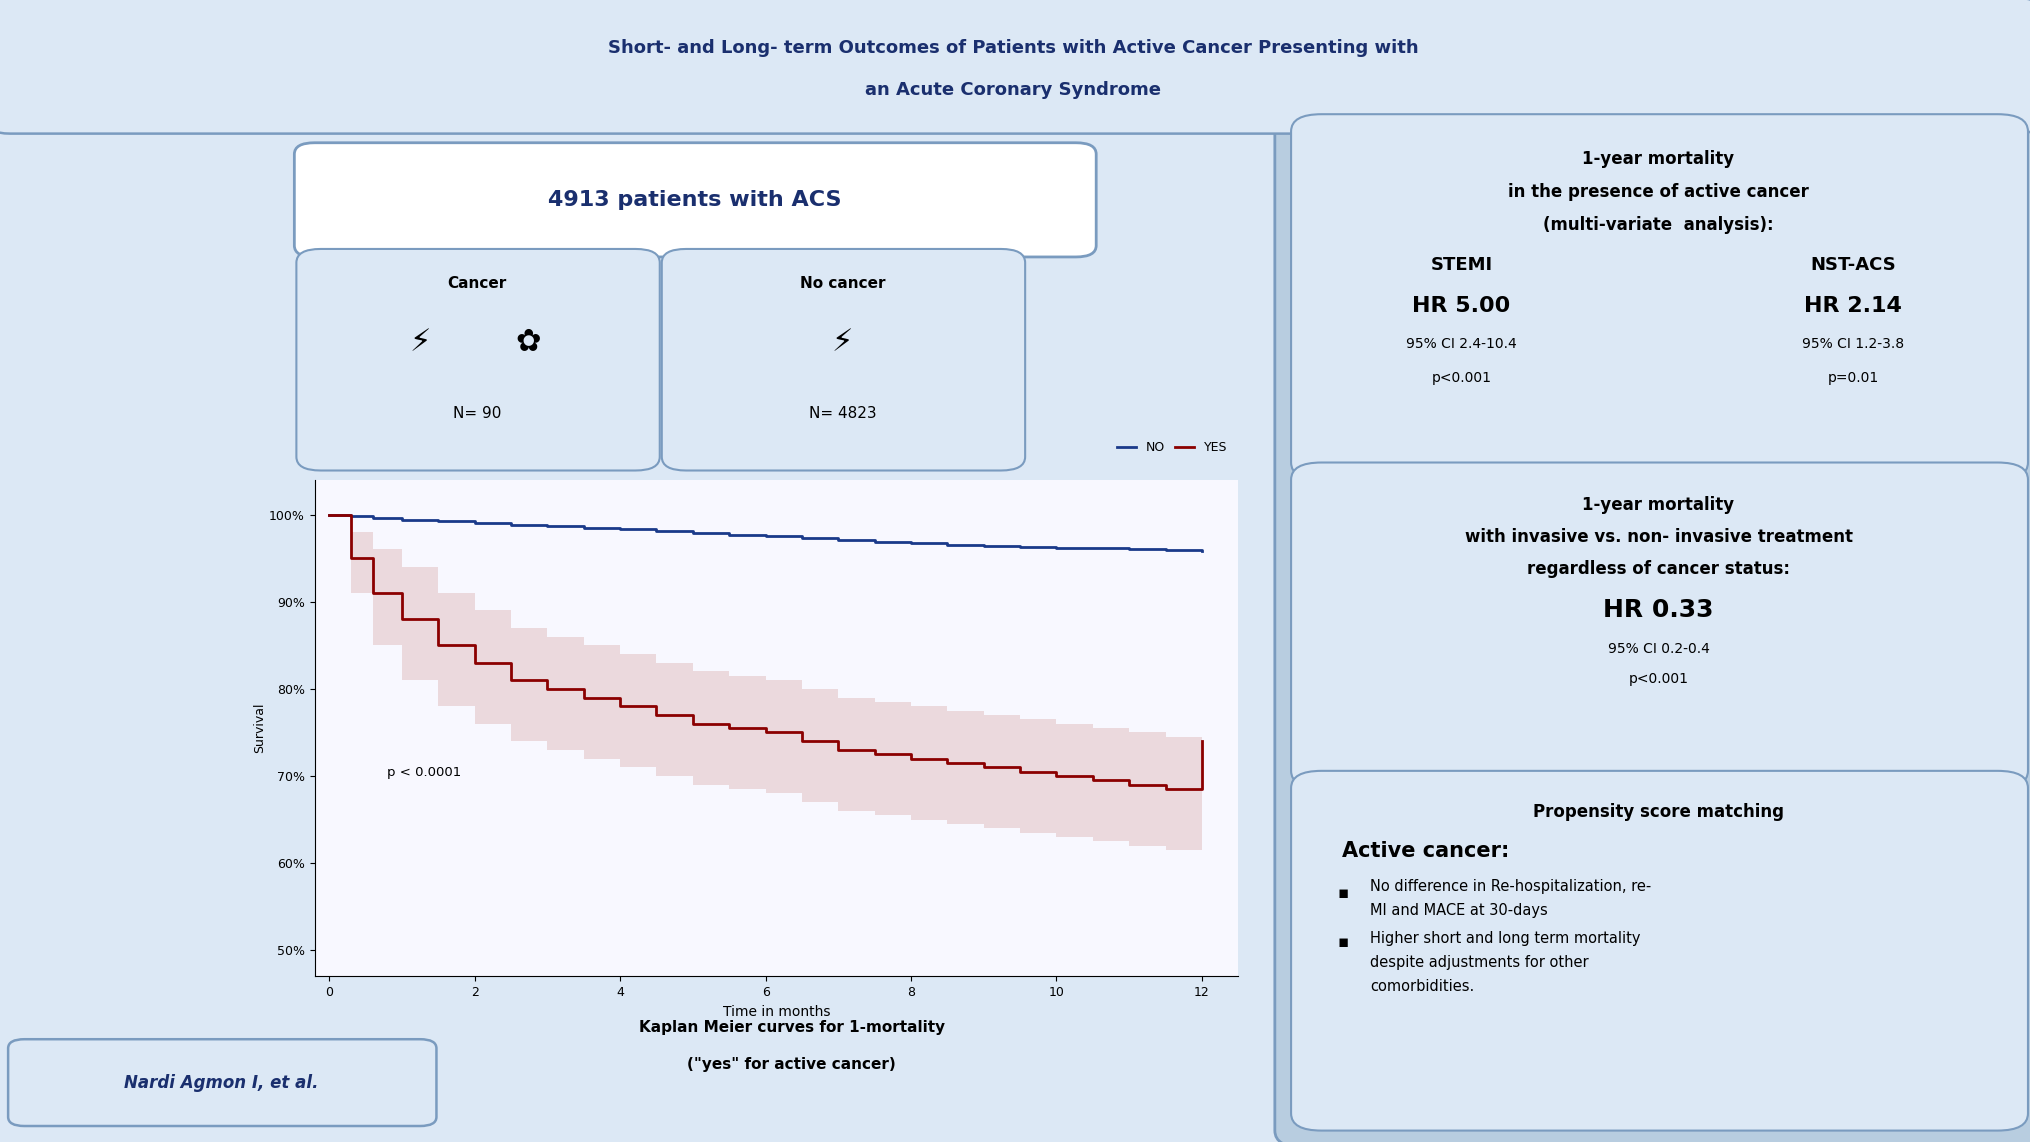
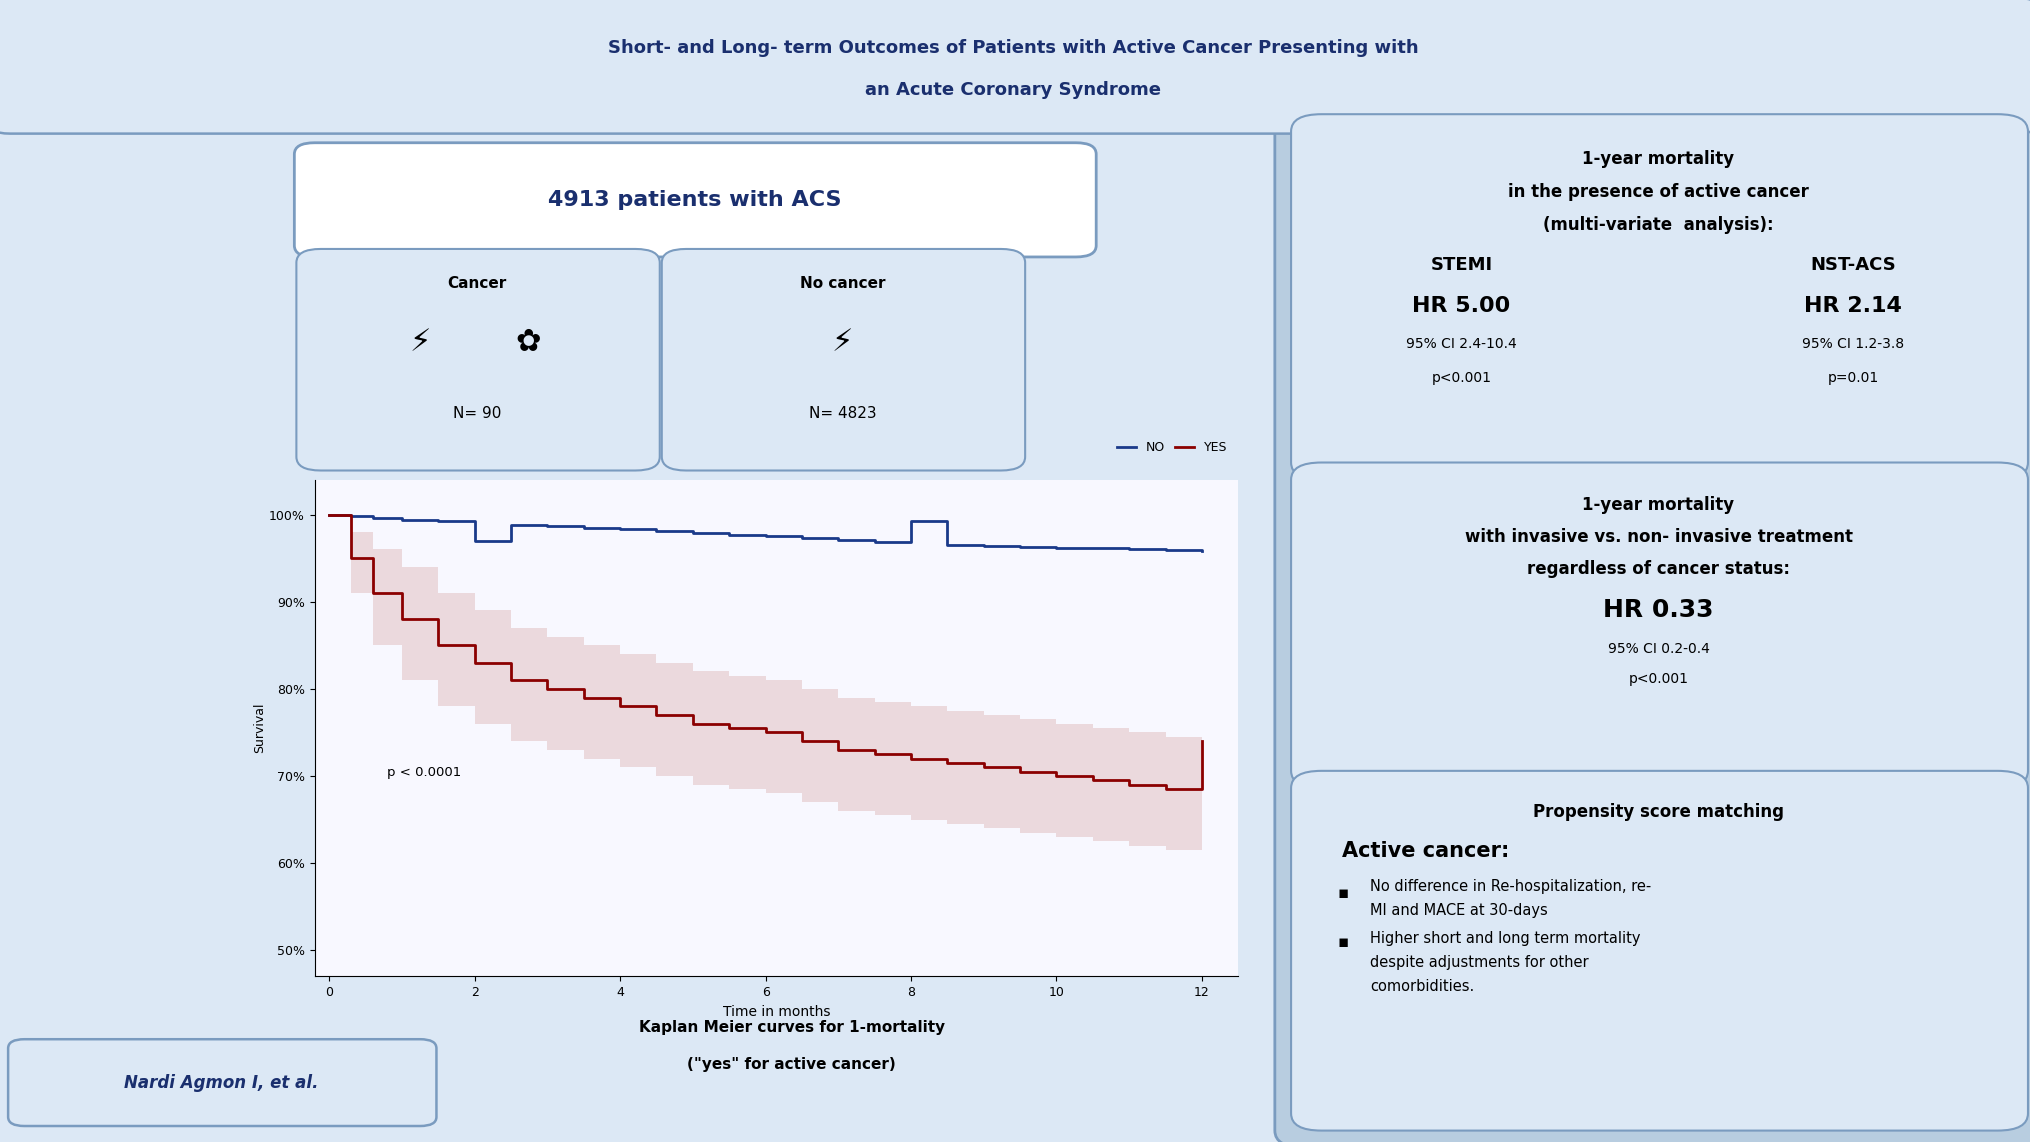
NO/2: 99.0% -> 97.0%
NO/8: 96.7% -> 99.2%
